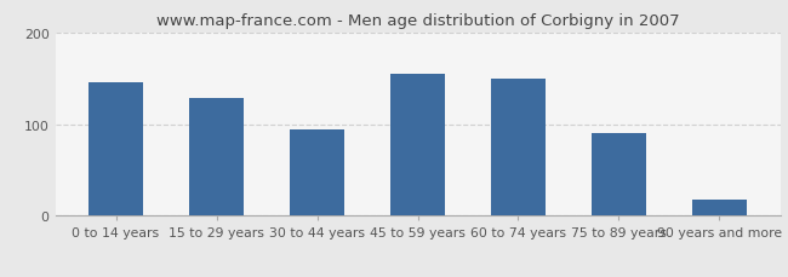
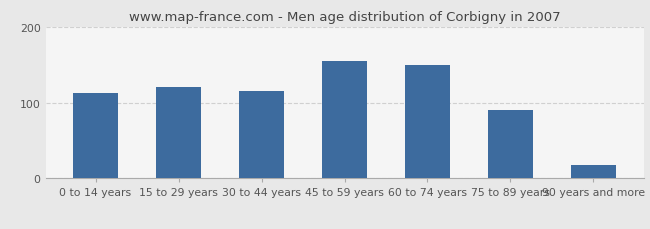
0 to 14 years: 146 -> 113
15 to 29 years: 128 -> 120
30 to 44 years: 94 -> 115
